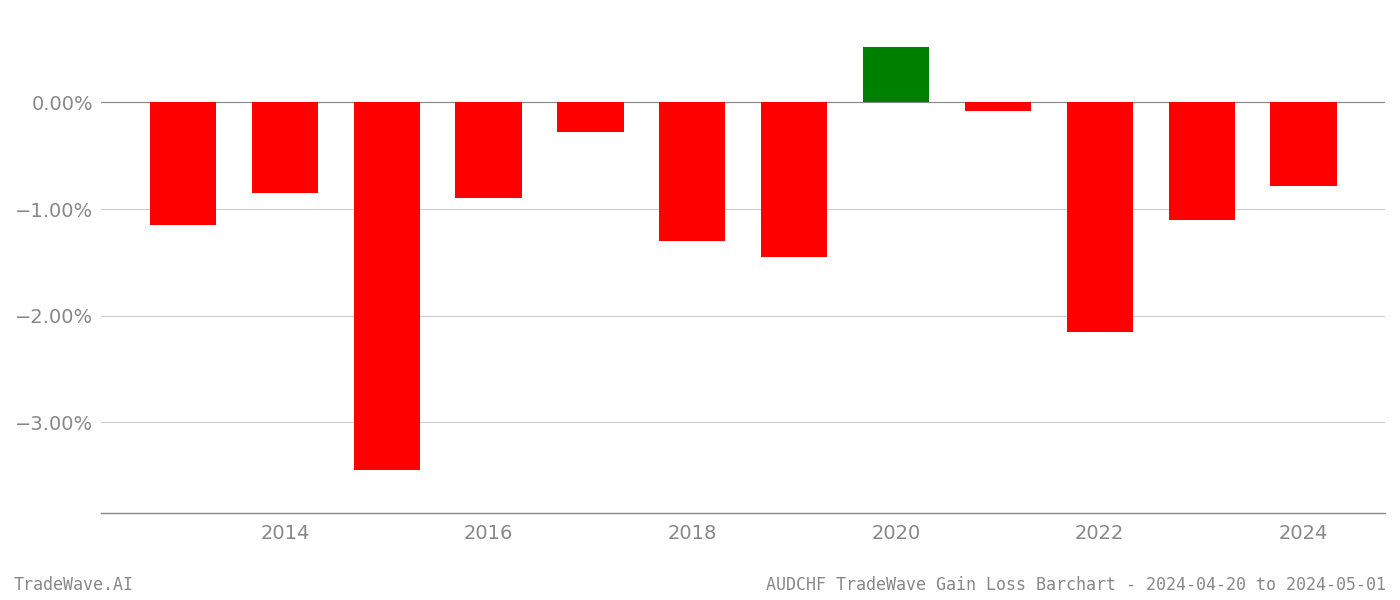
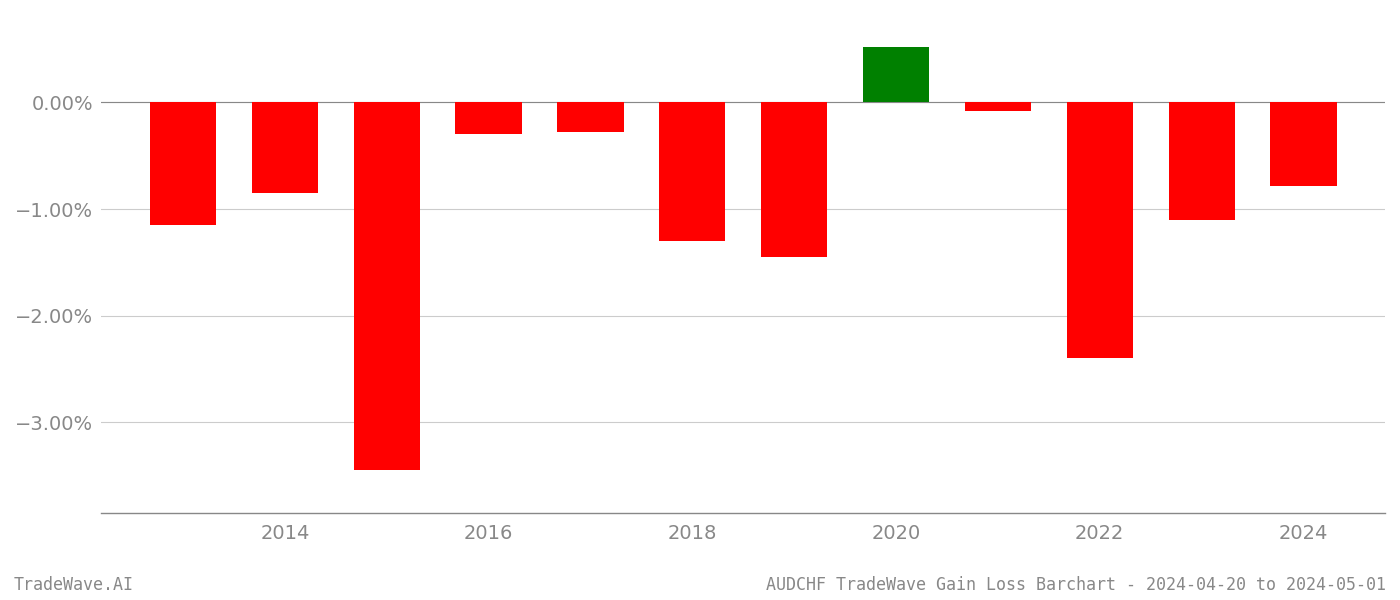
2016: -0.90% -> -0.30%
2022: -2.15% -> -2.40%
